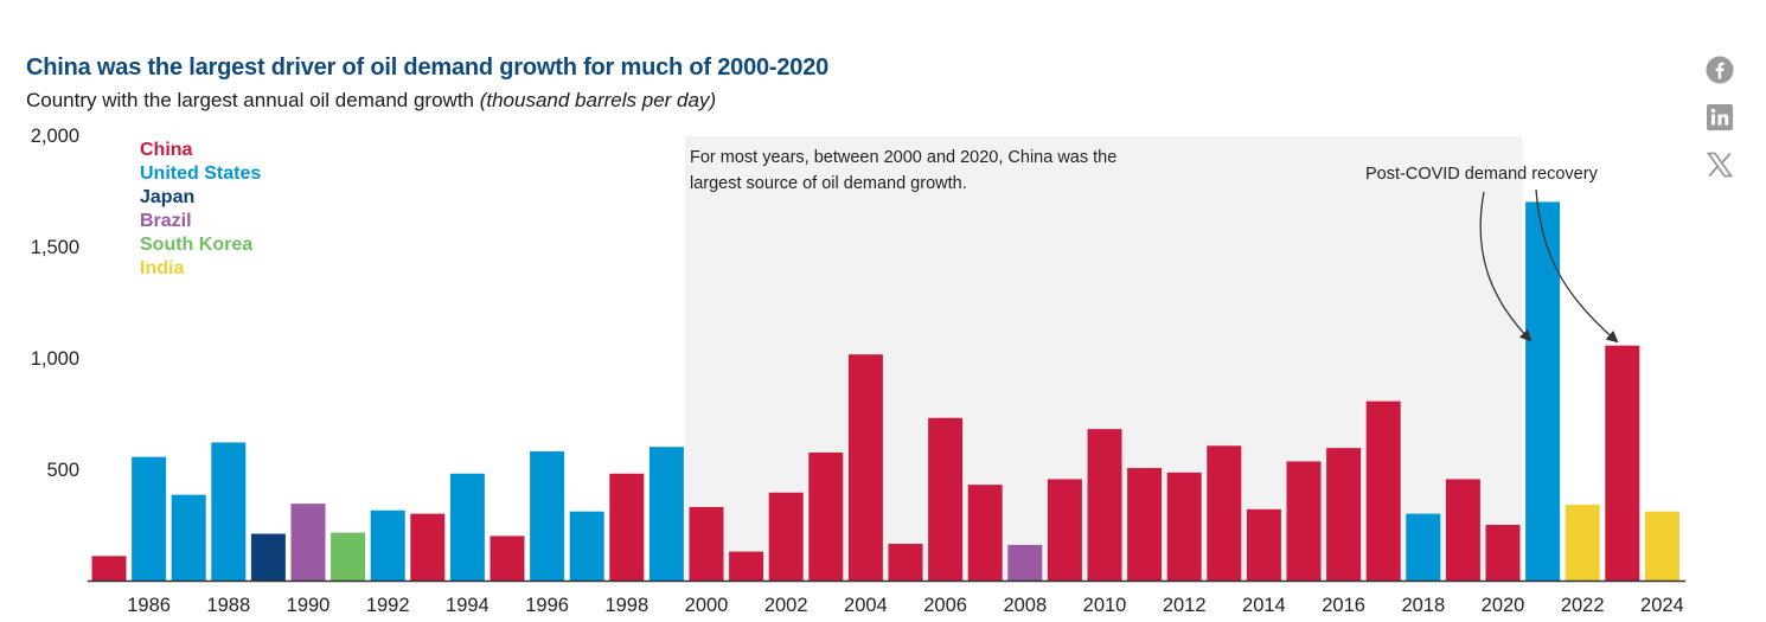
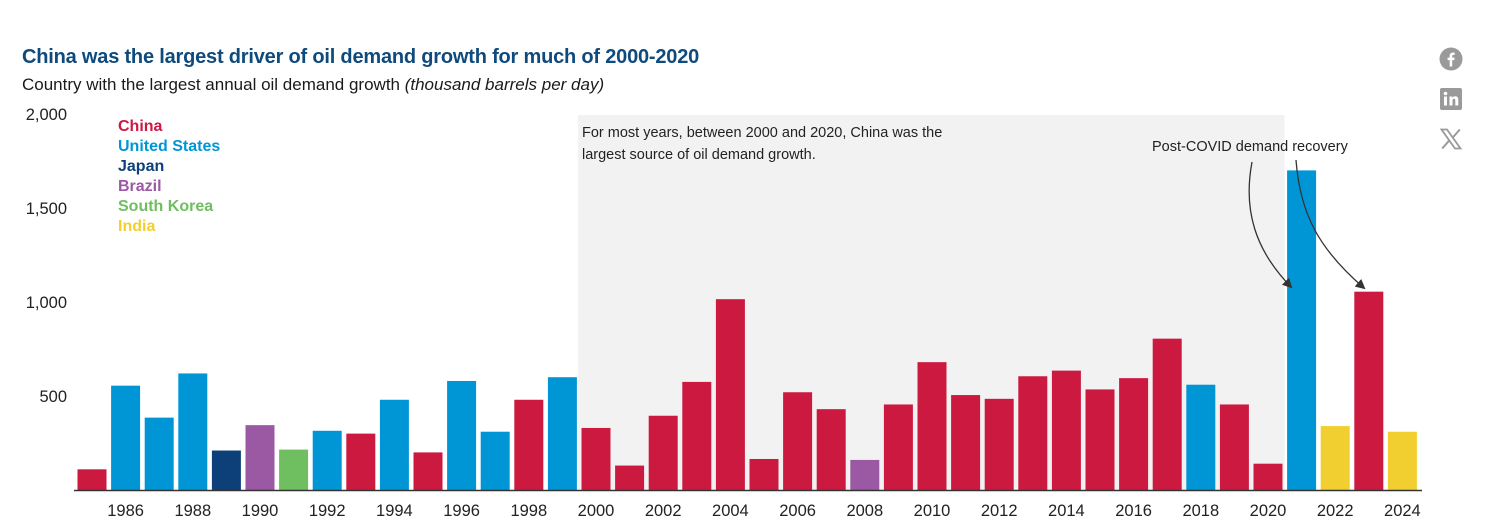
2006: 730 -> 520
2014: 320 -> 640
2018: 300 -> 560
2020: 250 -> 140
